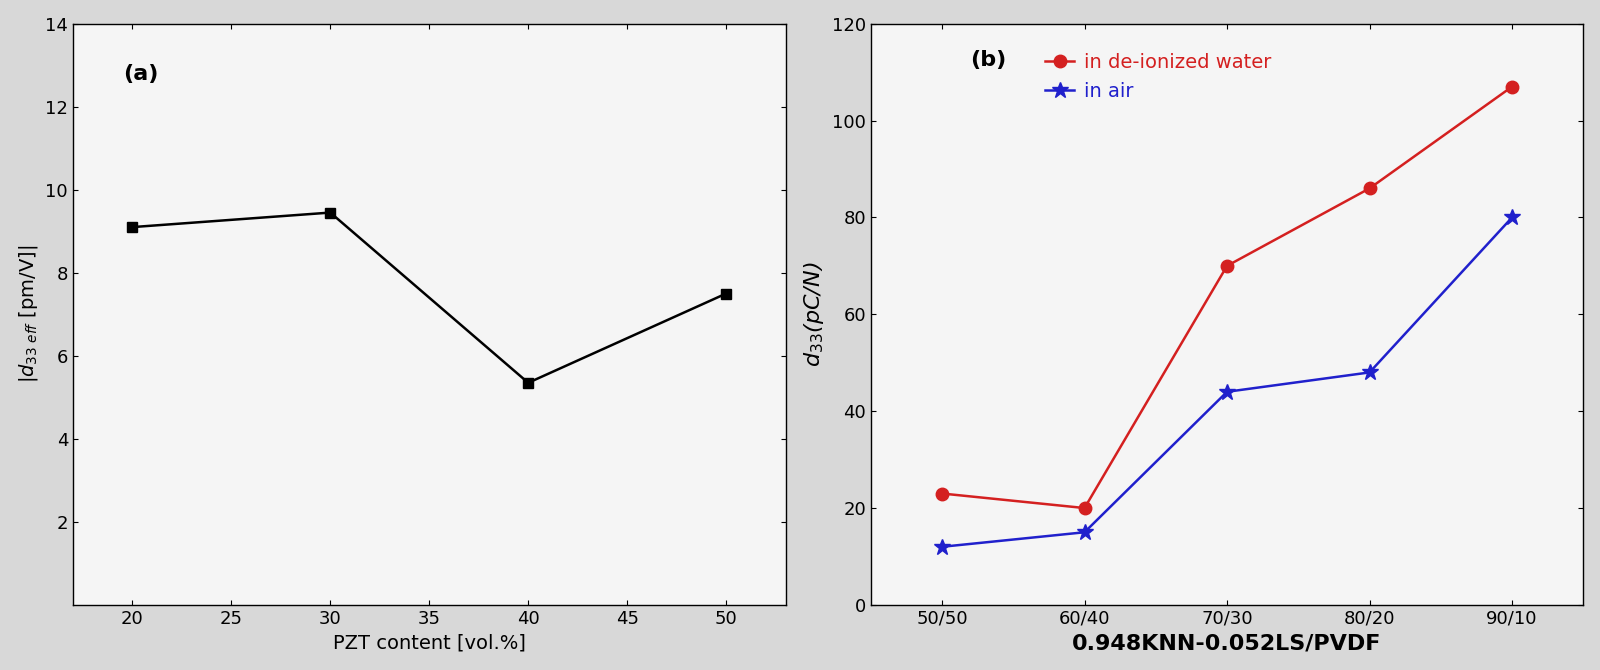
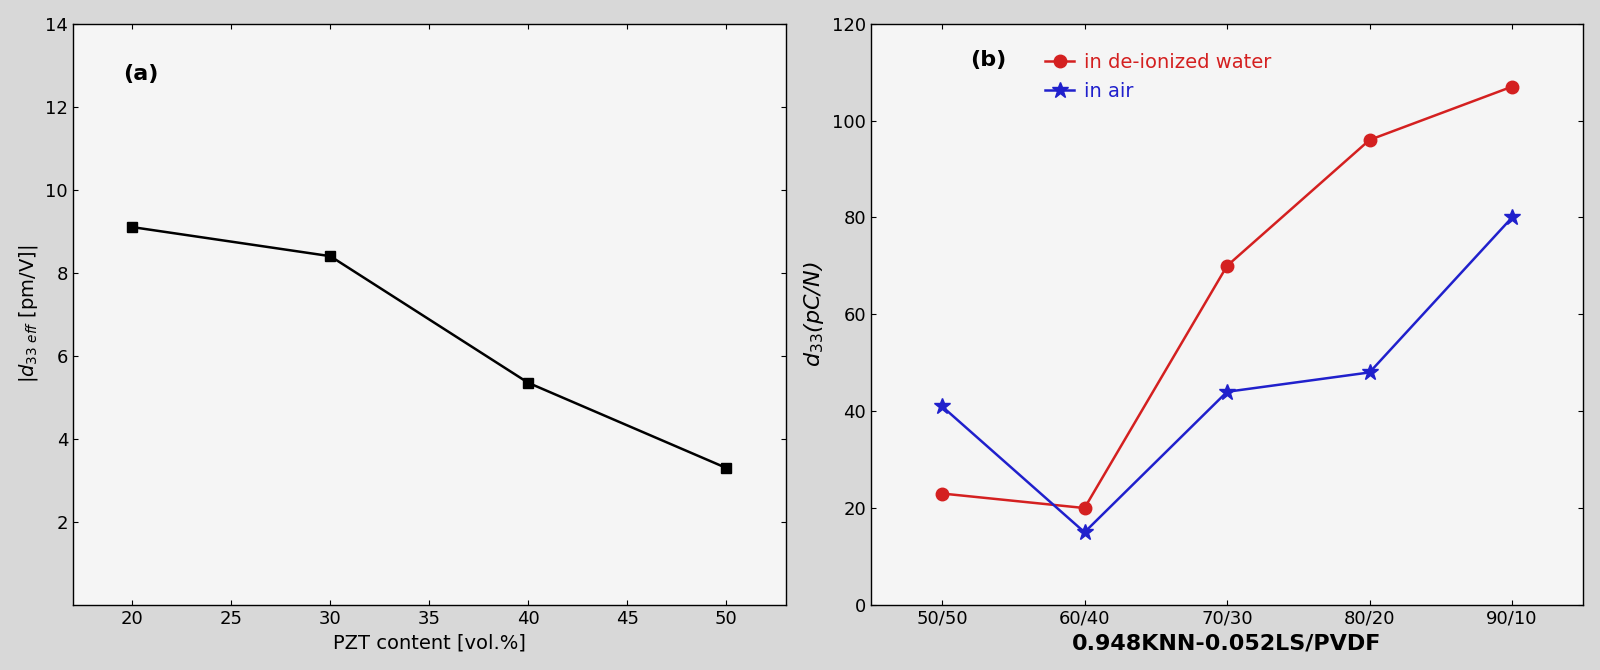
30: 9.45 -> 8.40
50: 7.50 -> 3.30
in air/50/50: 12 -> 41
in de-ionized water/80/20: 86 -> 96
